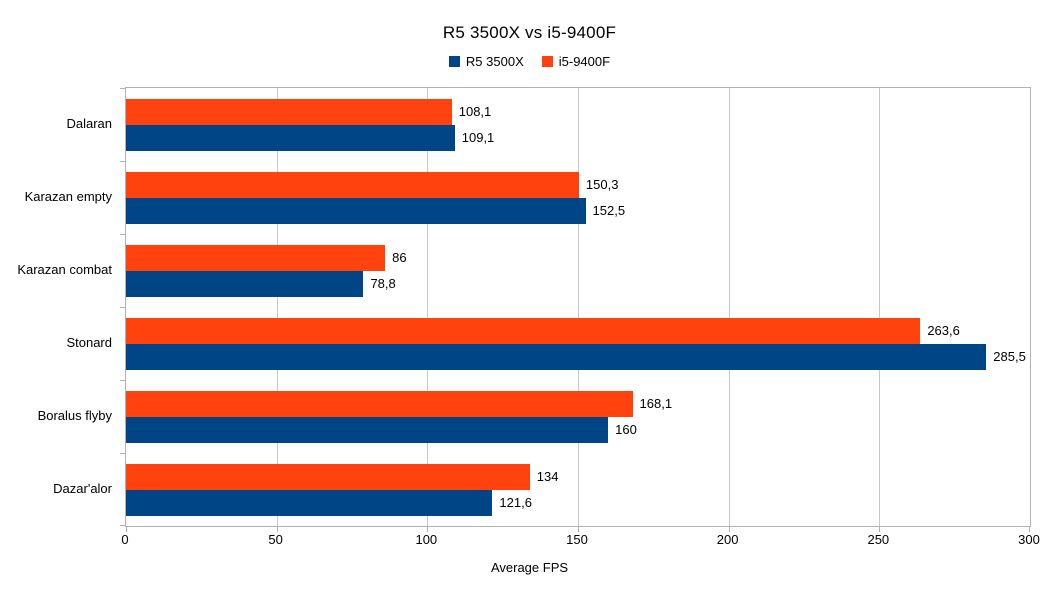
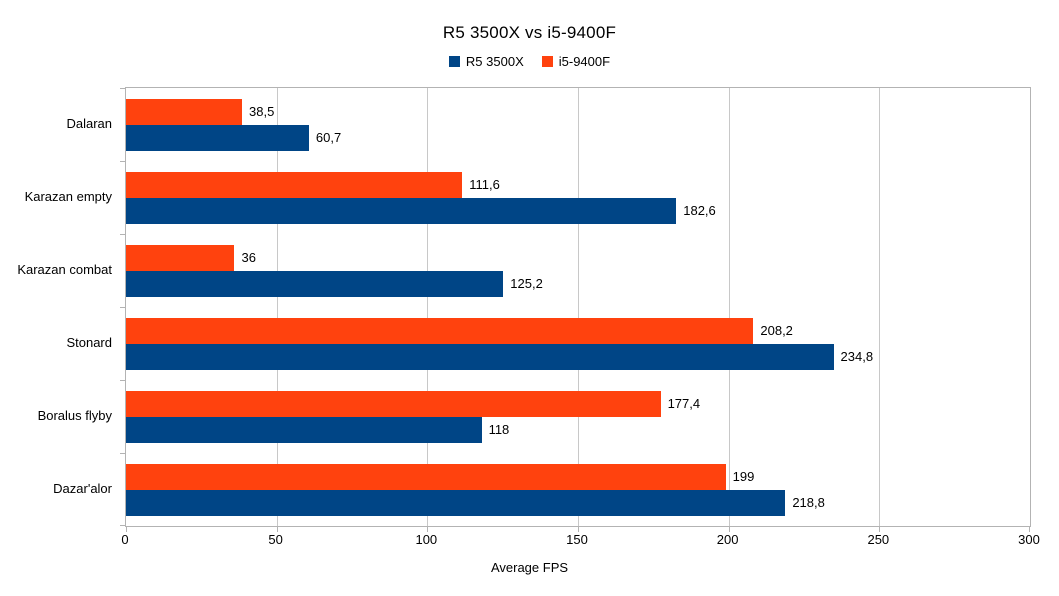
R5 3500X/Dalaran: 109,1 -> 60,7
i5-9400F/Dalaran: 108,1 -> 38,5
R5 3500X/Karazan empty: 152,5 -> 182,6
i5-9400F/Karazan empty: 150,3 -> 111,6
R5 3500X/Karazan combat: 78,8 -> 125,2
i5-9400F/Karazan combat: 86 -> 36
R5 3500X/Stonard: 285,5 -> 234,8
i5-9400F/Stonard: 263,6 -> 208,2
R5 3500X/Boralus flyby: 160 -> 118
i5-9400F/Boralus flyby: 168,1 -> 177,4
R5 3500X/Dazar'alor: 121,6 -> 218,8
i5-9400F/Dazar'alor: 134 -> 199
